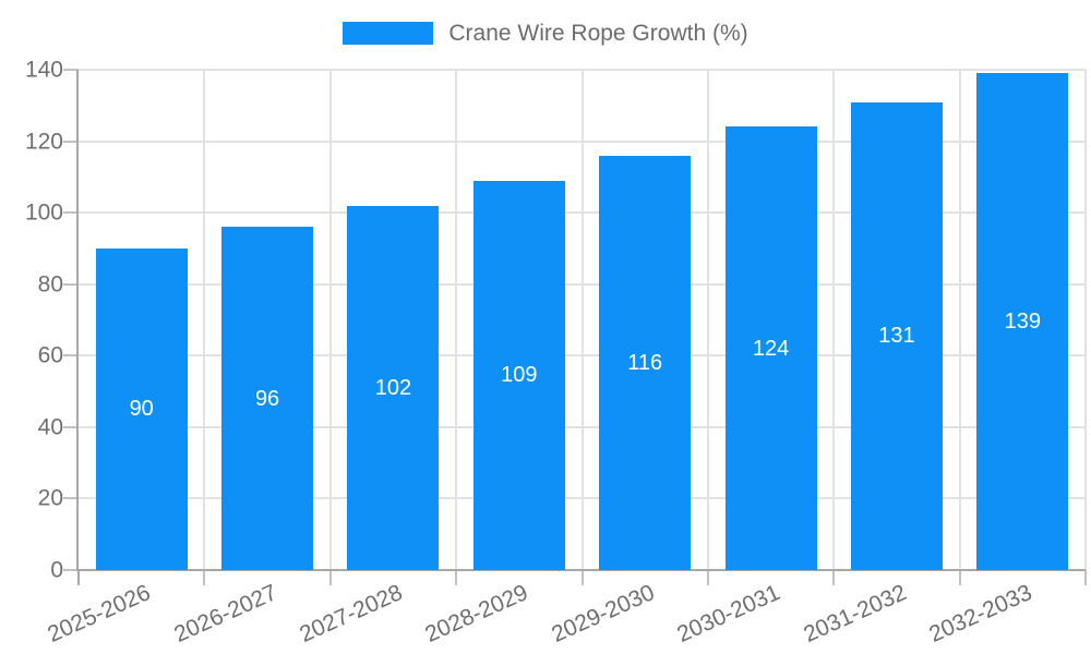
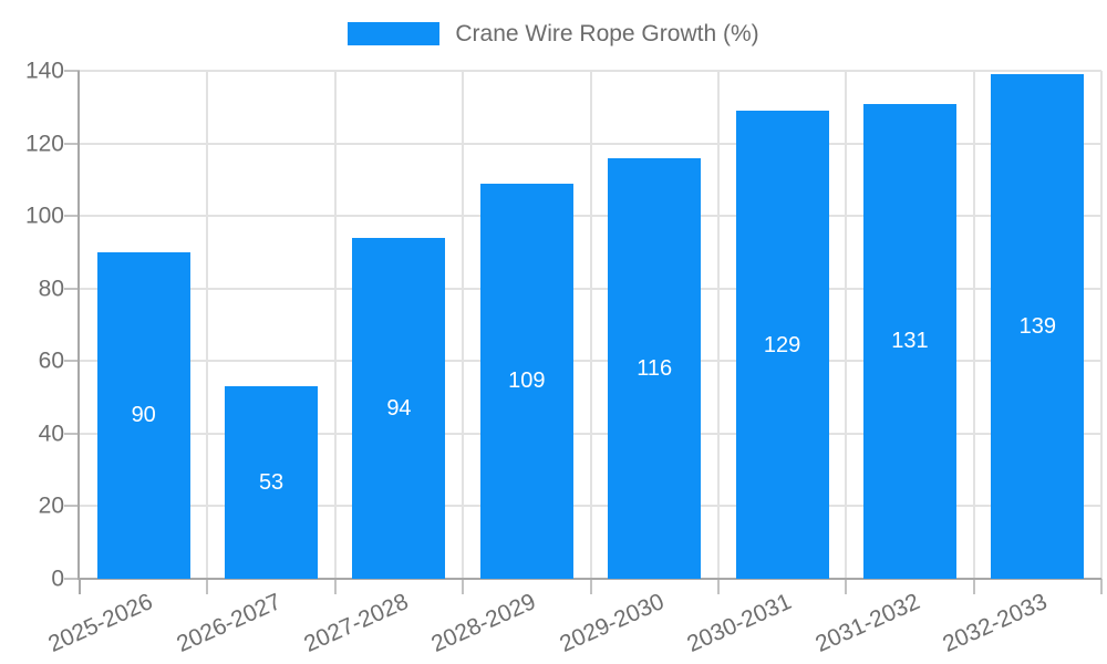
2026-2027: 96 -> 53
2027-2028: 102 -> 94
2030-2031: 124 -> 129
